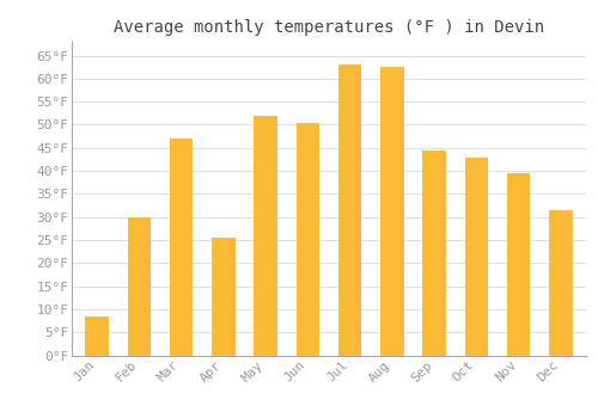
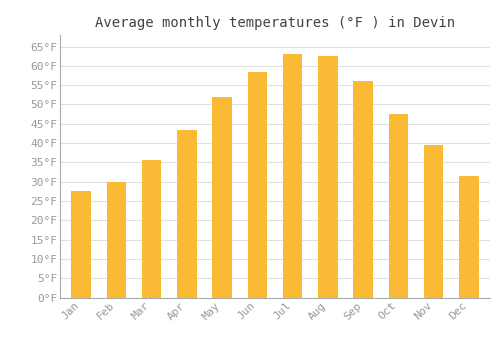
Jan: 8.5°F -> 27.5°F
Mar: 47.0°F -> 35.5°F
Apr: 25.5°F -> 43.5°F
Jun: 50.5°F -> 58.5°F
Sep: 44.5°F -> 56.0°F
Oct: 43.0°F -> 47.5°F
